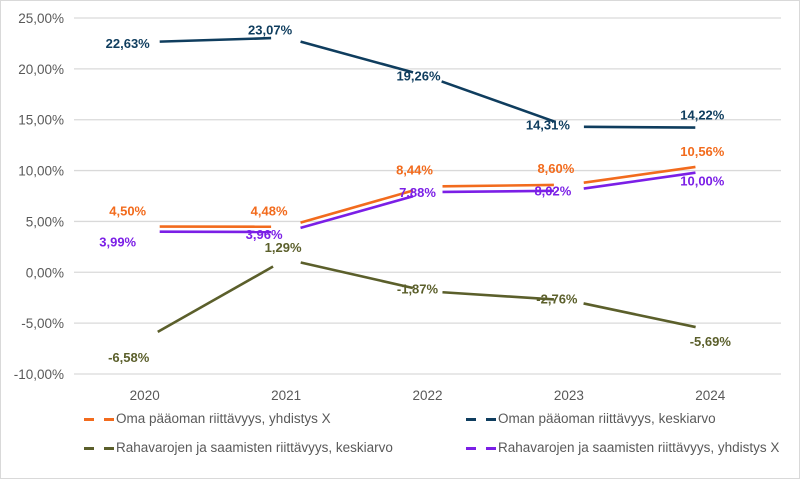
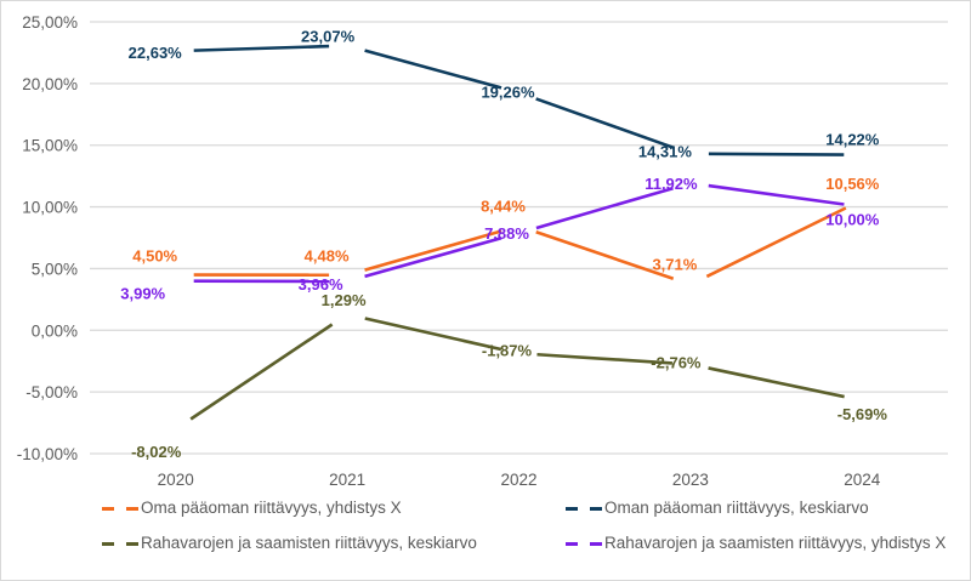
Rahavarojen ja saamisten riittävyys, keskiarvo/2020: -6,58% -> -8,02%
Oma pääoman riittävyys, yhdistys X/2023: 8,60% -> 3,71%
Rahavarojen ja saamisten riittävyys, yhdistys X/2023: 8,02% -> 11,92%
